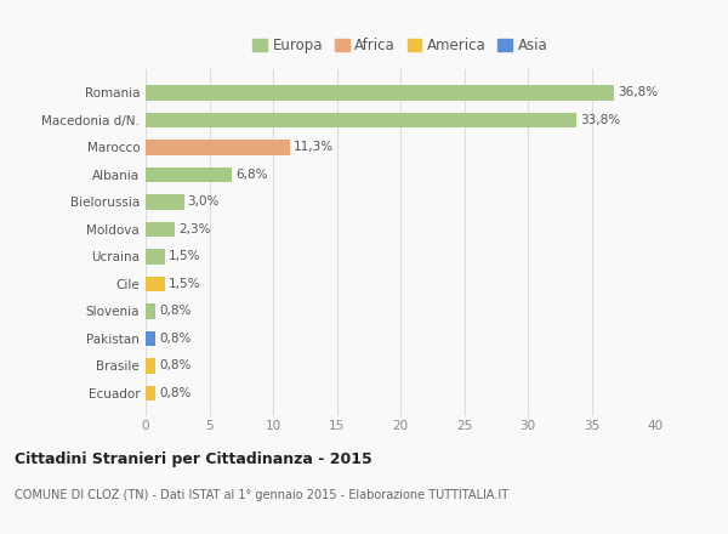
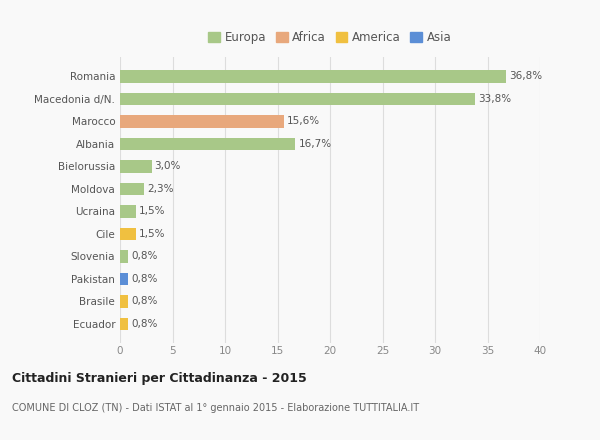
Marocco: 11,3% -> 15,6%
Albania: 6,8% -> 16,7%
